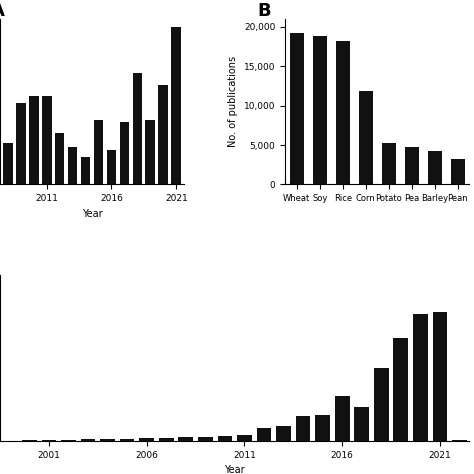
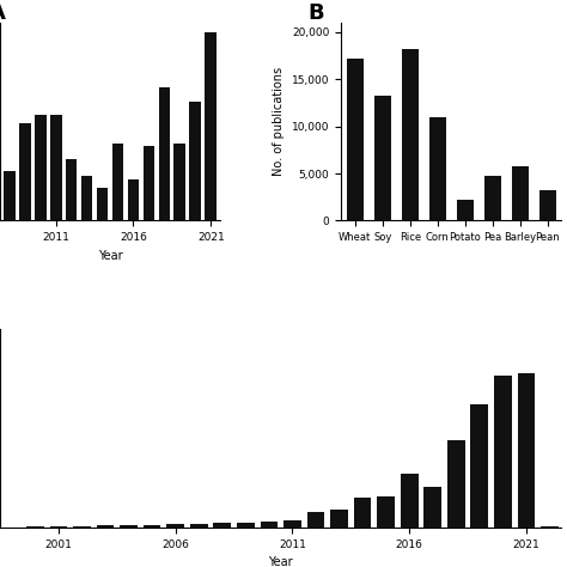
Wheat: 19,200 -> 17,200
Soy: 18,800 -> 13,200
Corn: 11,800 -> 11,000
Potato: 5,300 -> 2,200
Barley: 4,200 -> 5,800
